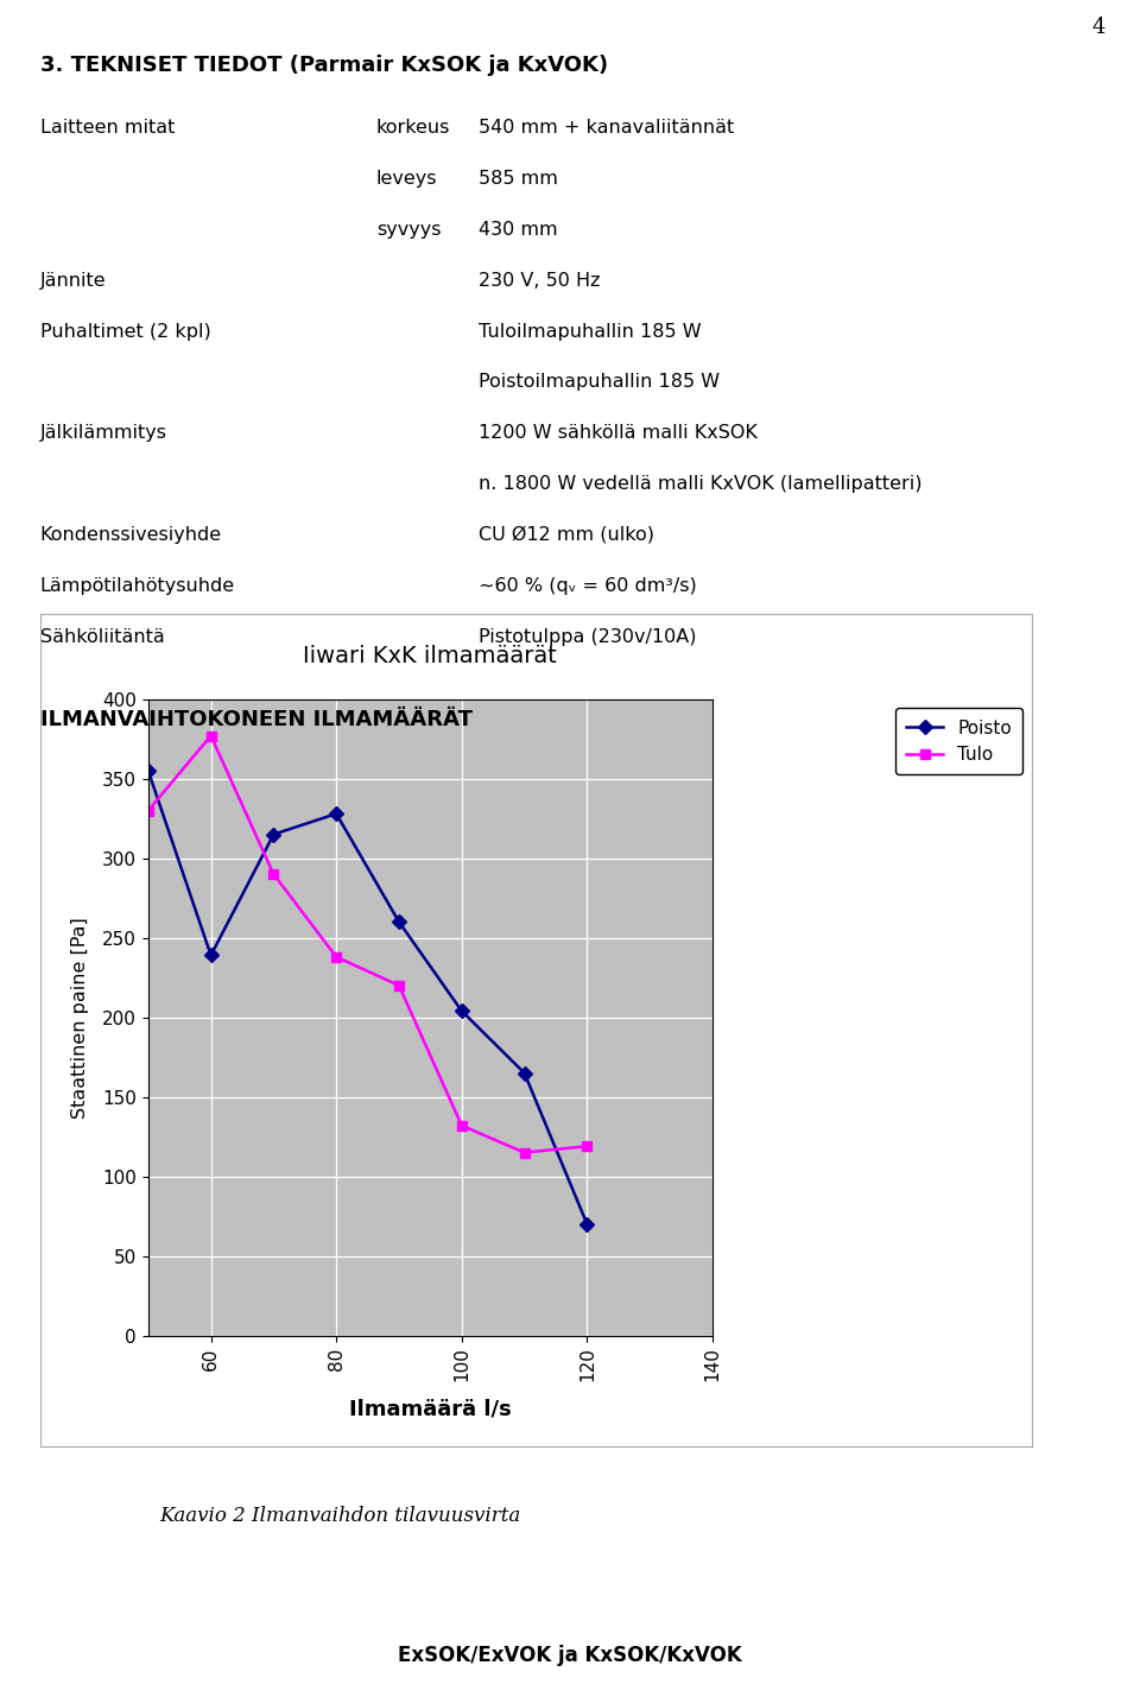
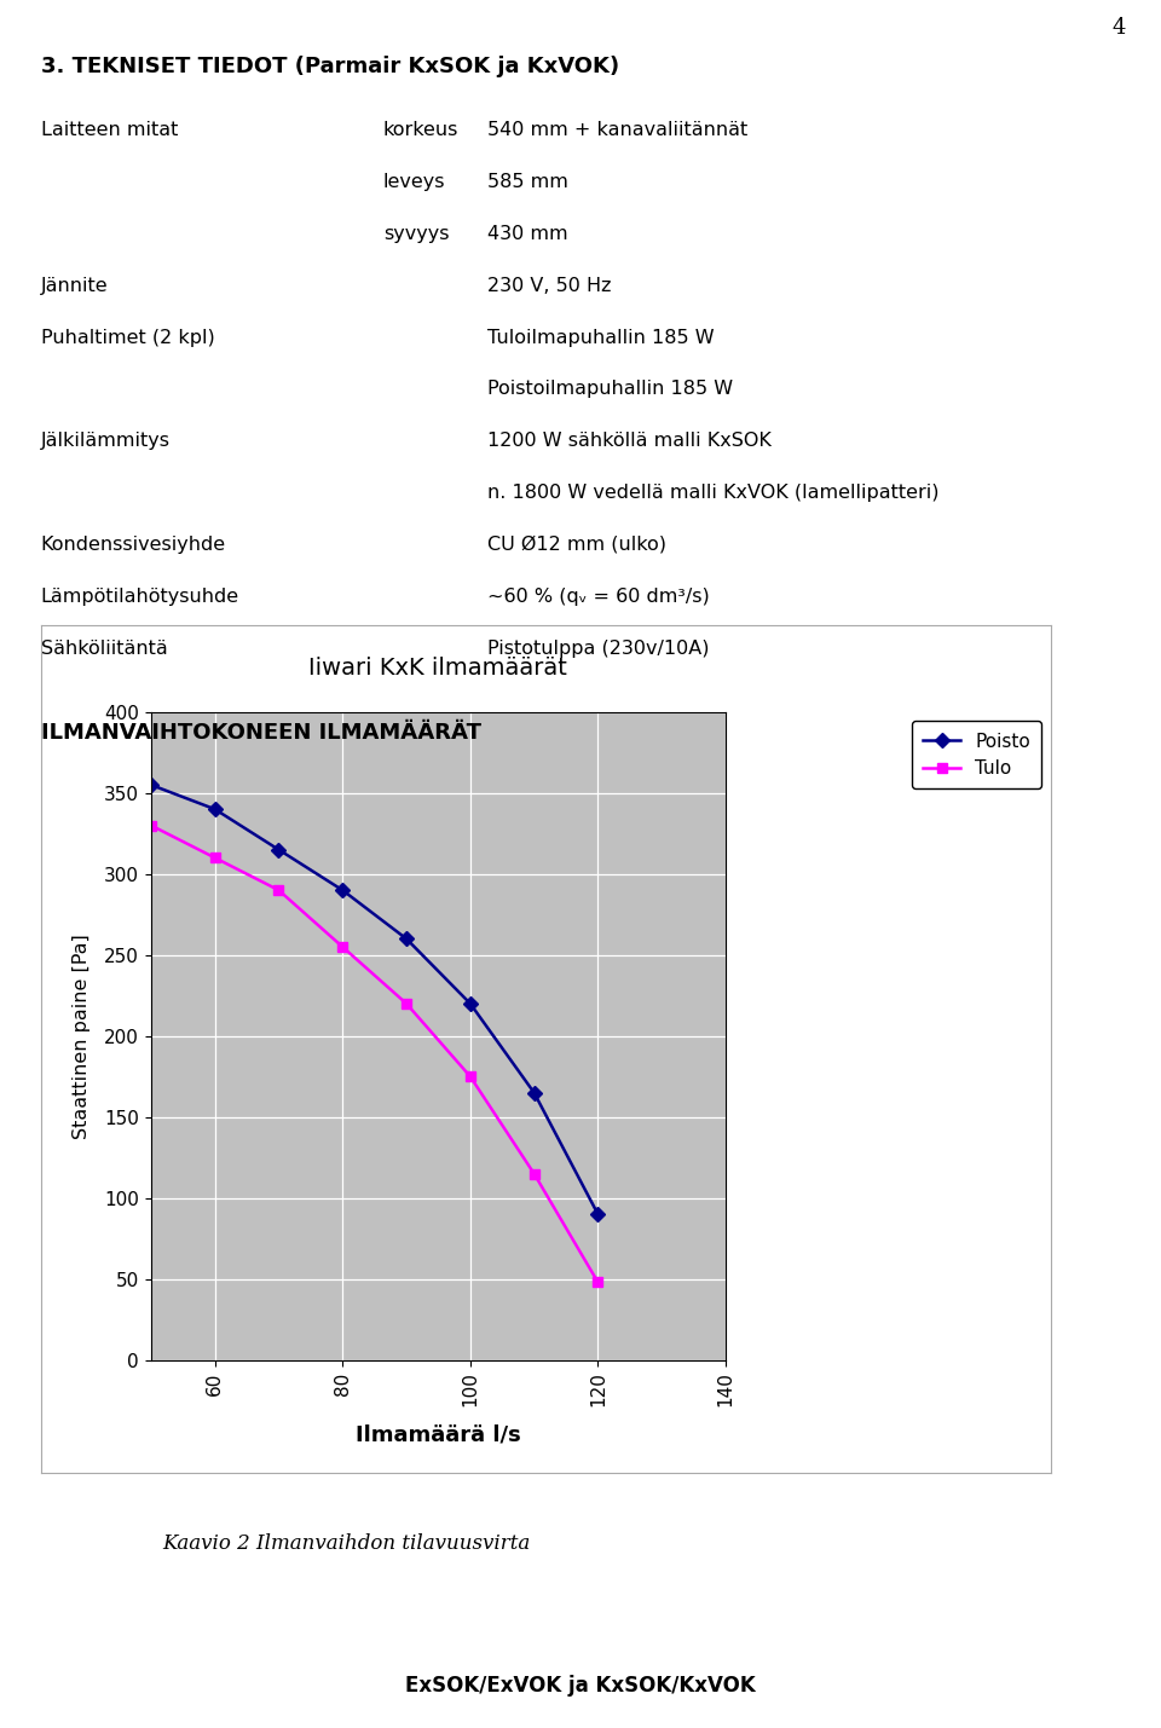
Poisto/60: 239 -> 340
Tulo/60: 377 -> 310
Poisto/80: 328 -> 290
Tulo/80: 238 -> 255
Poisto/100: 204 -> 220
Tulo/100: 132 -> 175
Poisto/120: 70 -> 90
Tulo/120: 119 -> 48
